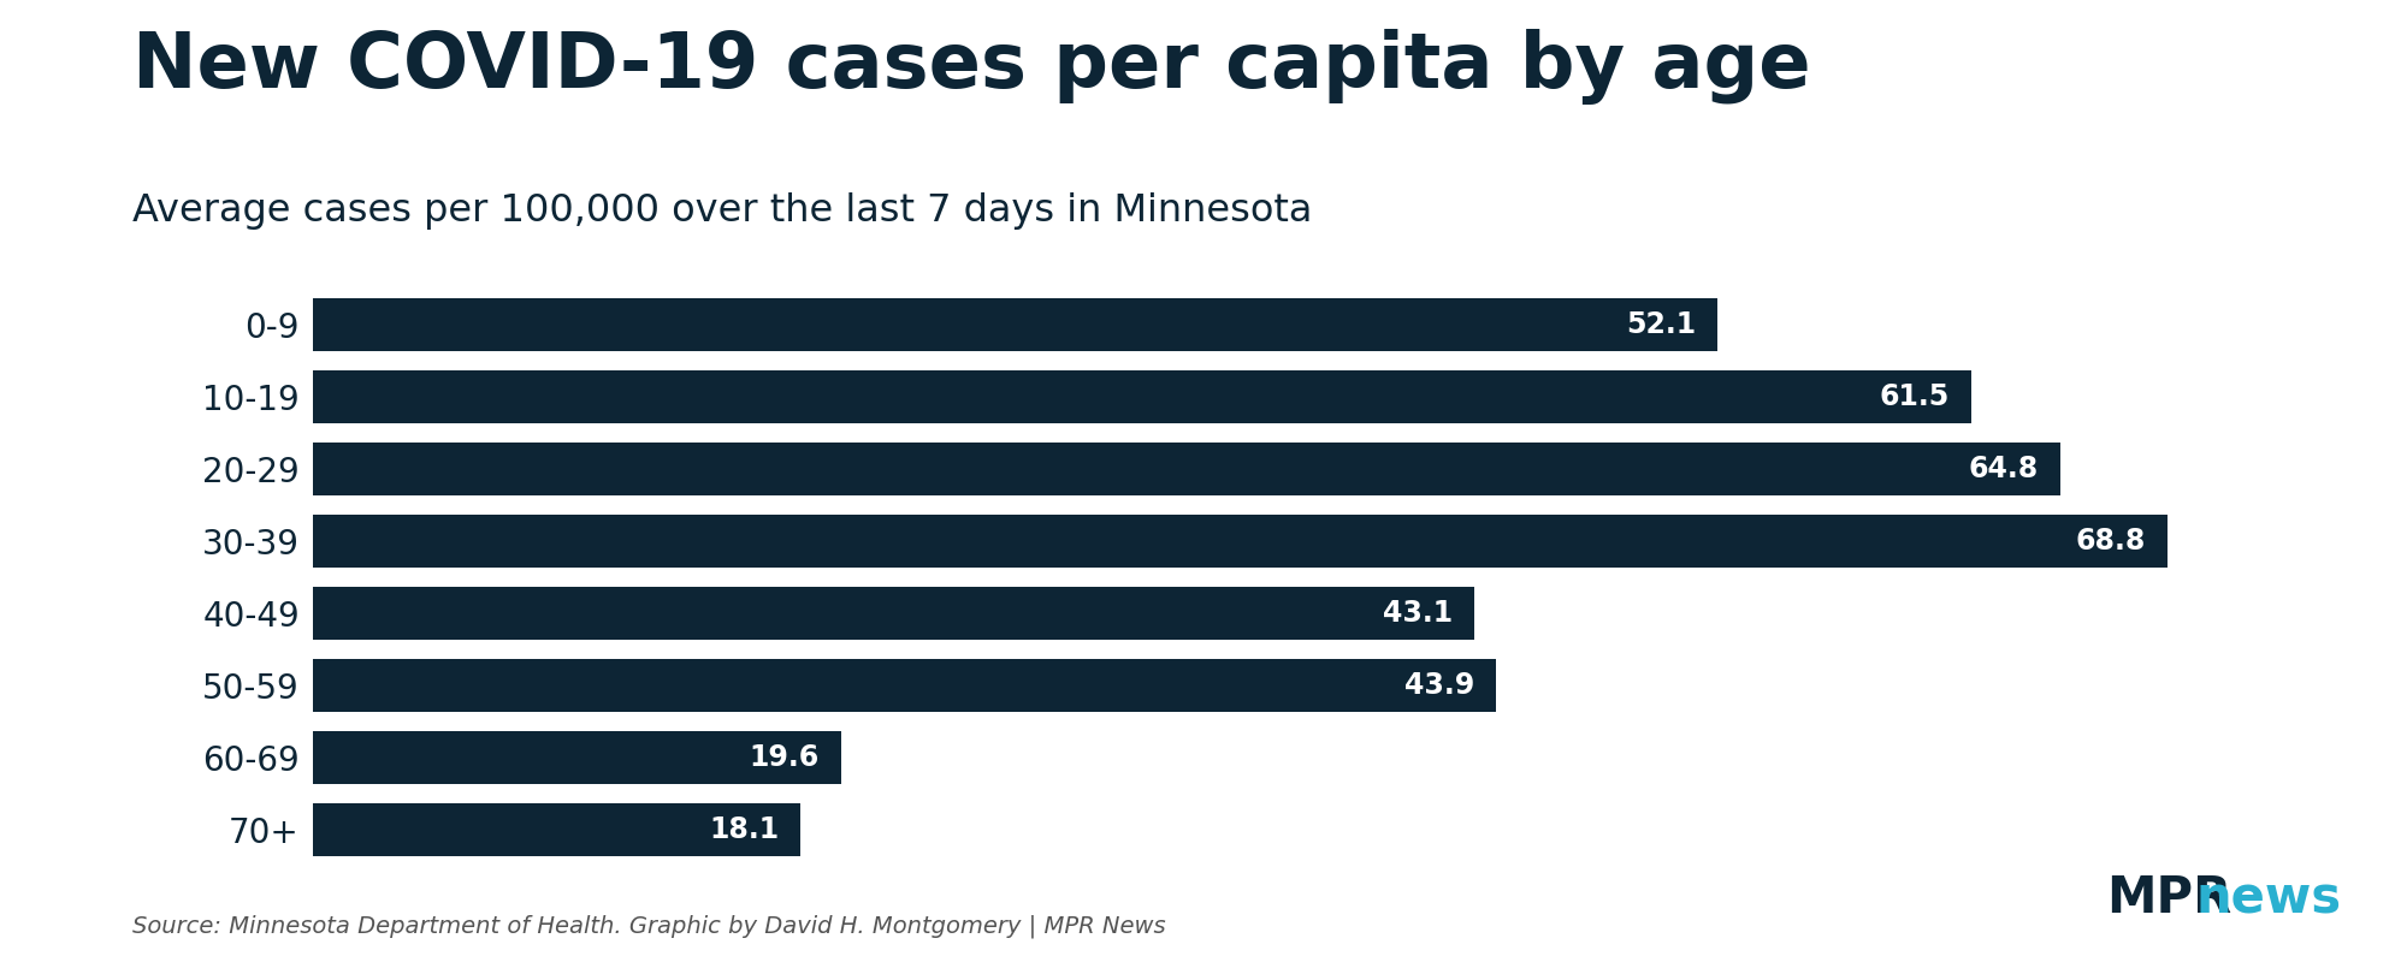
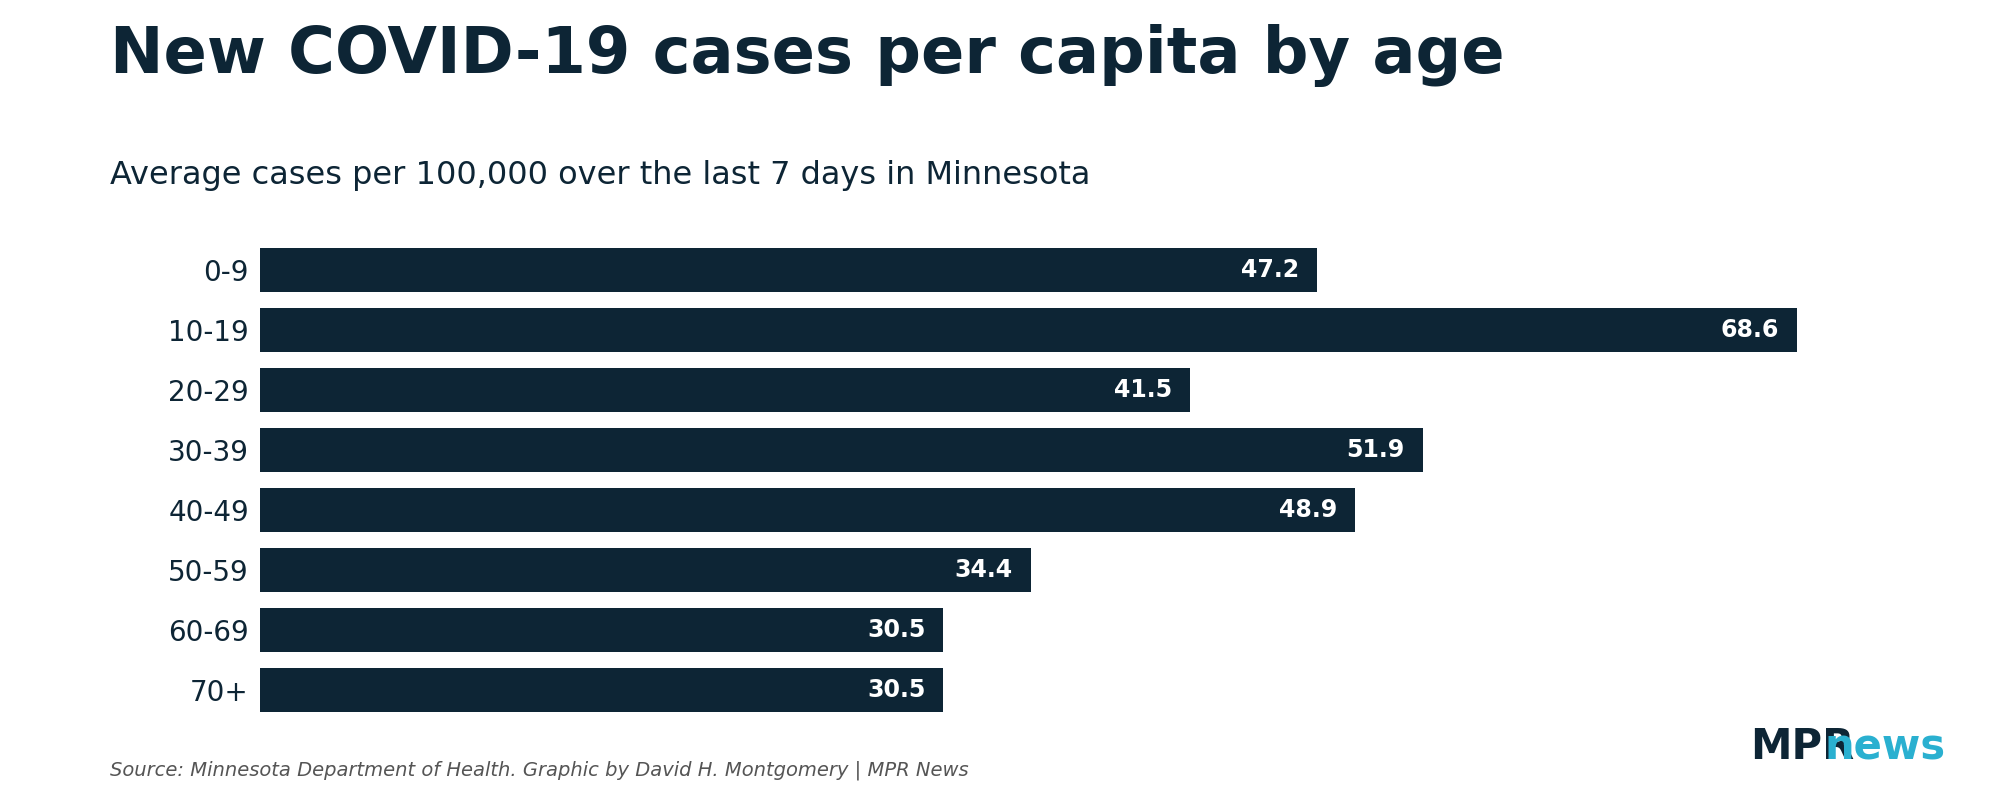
0-9: 52.1 -> 47.2
10-19: 61.5 -> 68.6
20-29: 64.8 -> 41.5
30-39: 68.8 -> 51.9
40-49: 43.1 -> 48.9
50-59: 43.9 -> 34.4
60-69: 19.6 -> 30.5
70+: 18.1 -> 30.5
